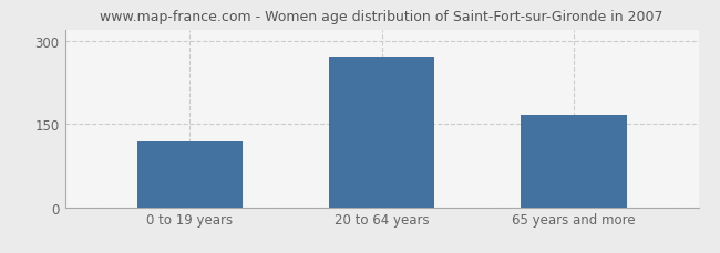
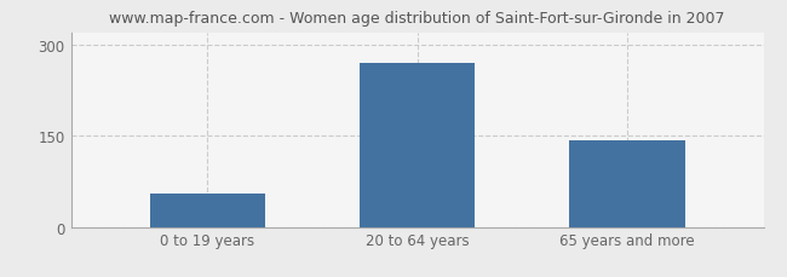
0 to 19 years: 118 -> 55
65 years and more: 166 -> 143
